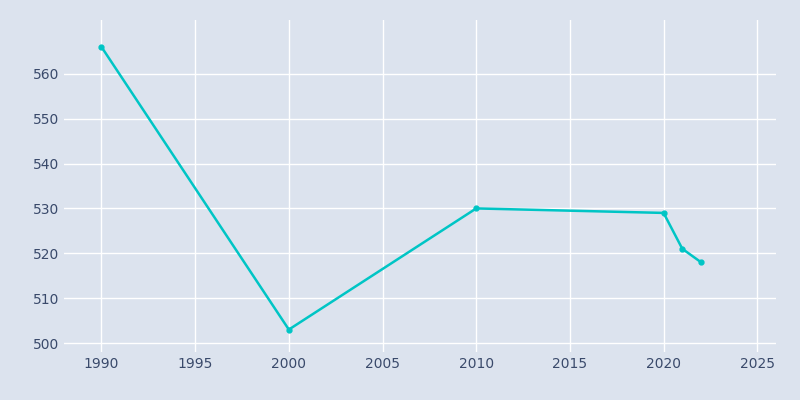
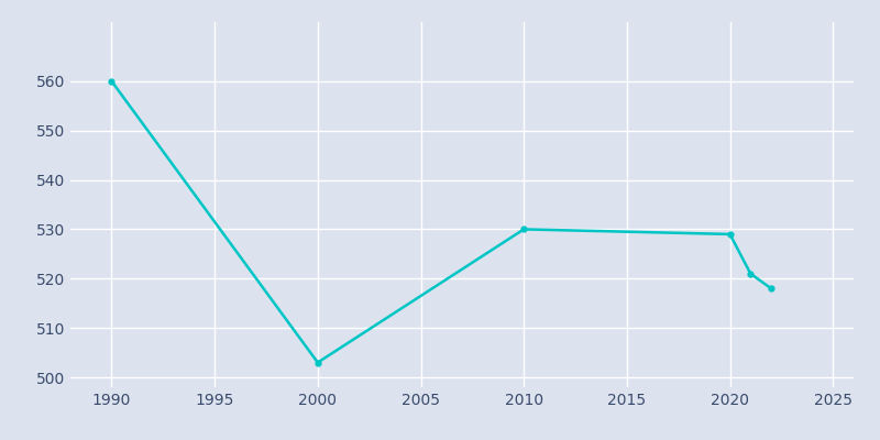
1990: 566 -> 560
